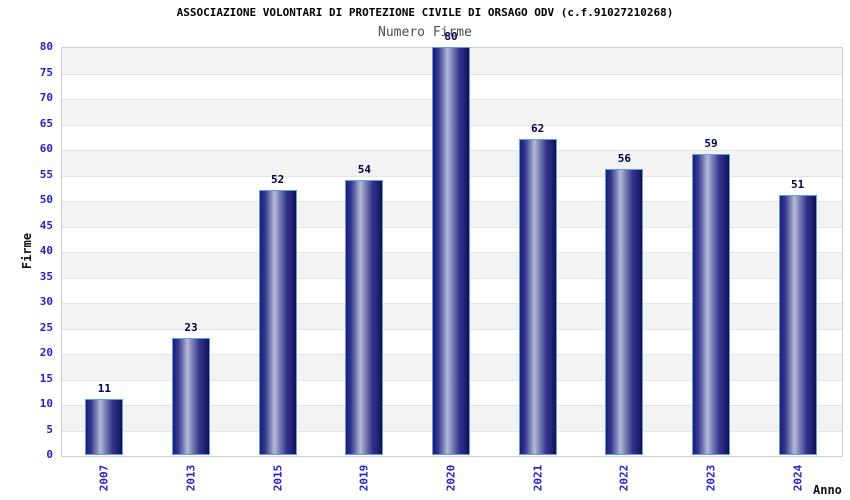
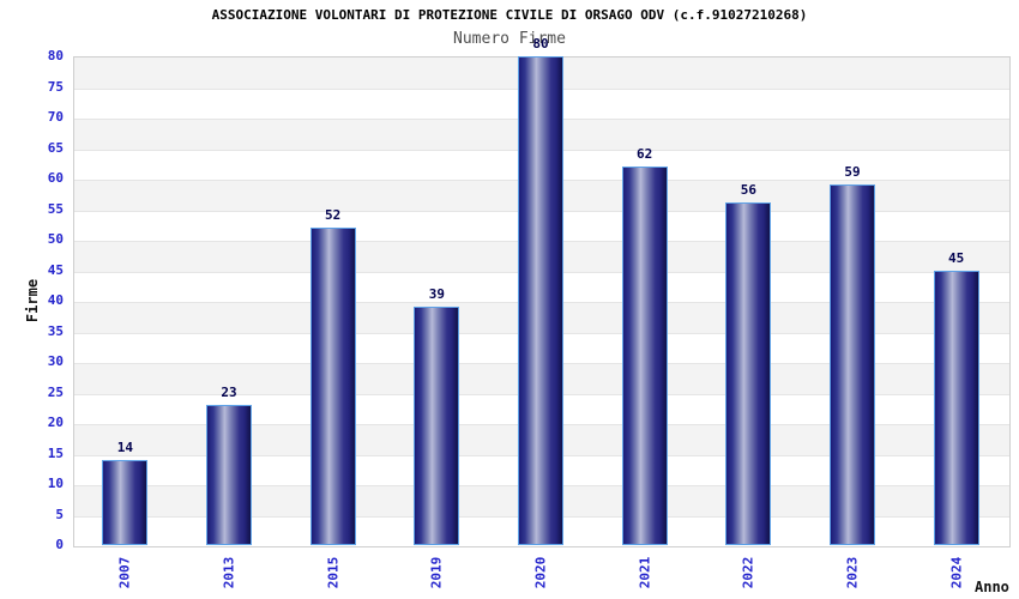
2007: 11 -> 14
2019: 54 -> 39
2024: 51 -> 45
